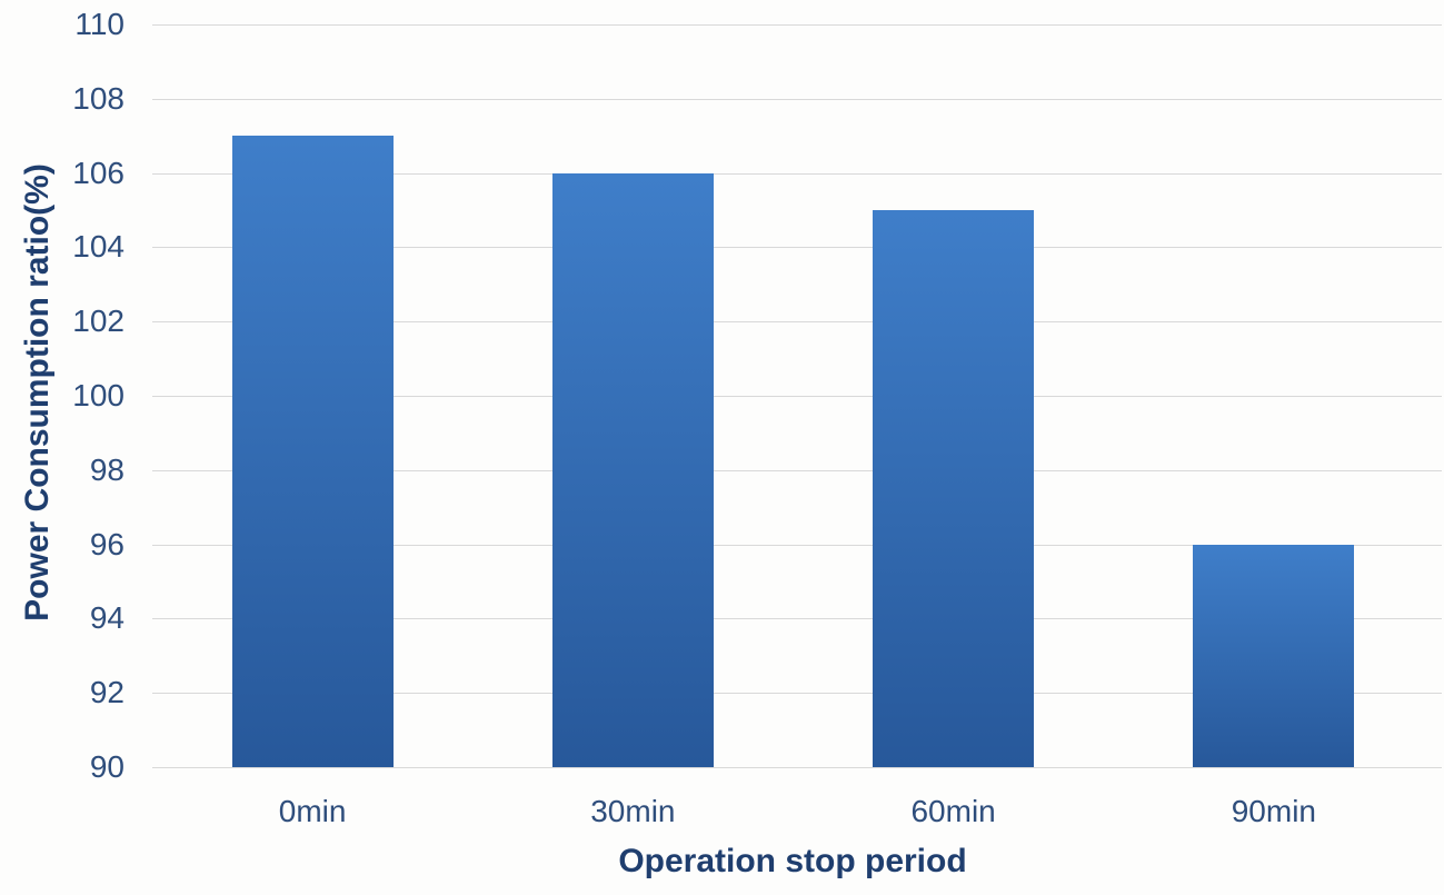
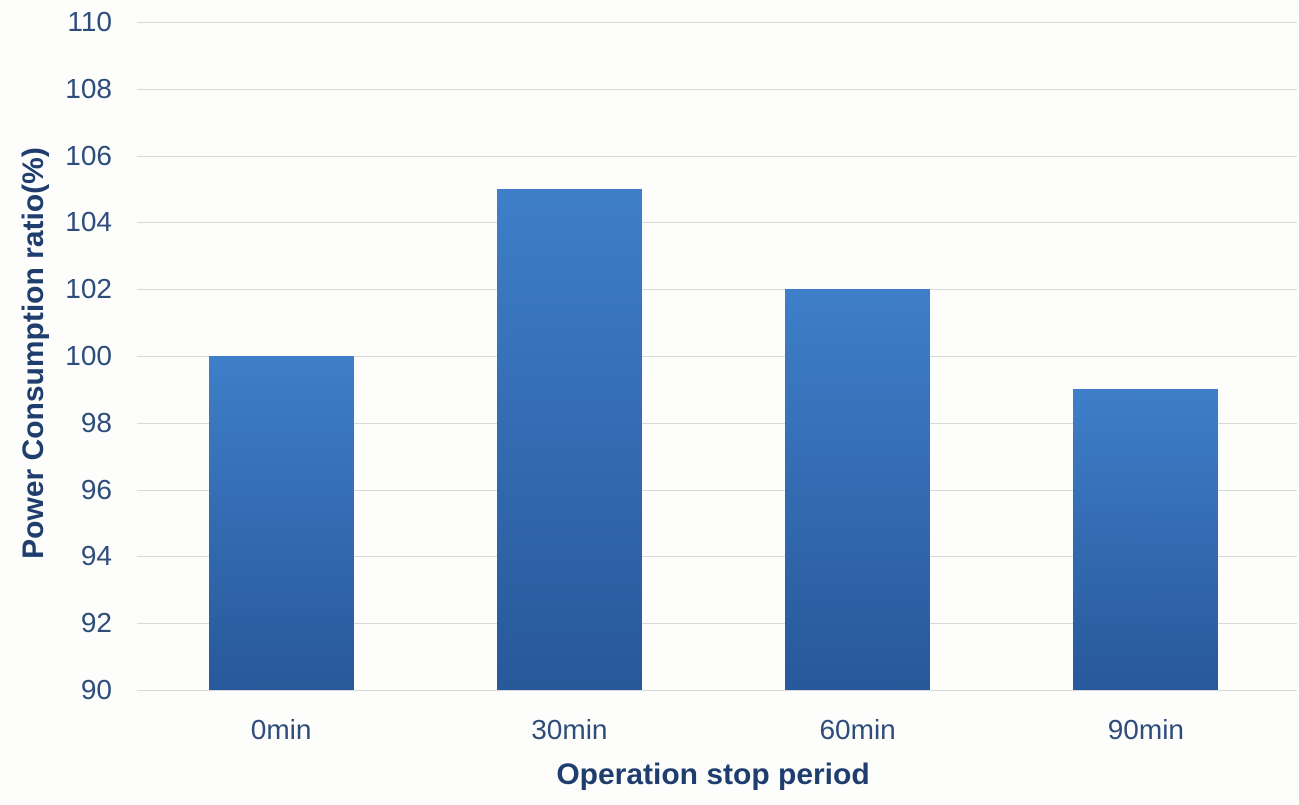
0min: 107 -> 100
30min: 106 -> 105
60min: 105 -> 102
90min: 96 -> 99
